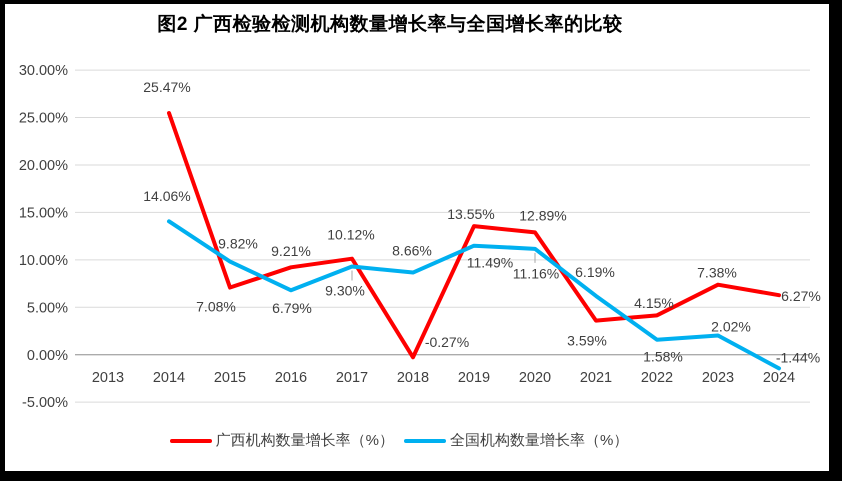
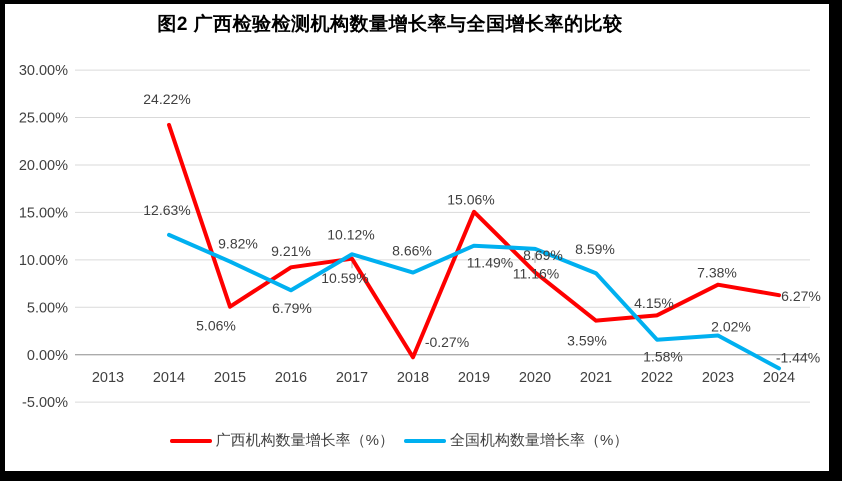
广西机构数量增长率（%）/2014: 25.47% -> 24.22%
全国机构数量增长率（%）/2014: 14.06% -> 12.63%
广西机构数量增长率（%）/2015: 7.08% -> 5.06%
全国机构数量增长率（%）/2017: 9.30% -> 10.59%
广西机构数量增长率（%）/2019: 13.55% -> 15.06%
广西机构数量增长率（%）/2020: 12.89% -> 8.69%
全国机构数量增长率（%）/2021: 6.19% -> 8.59%
